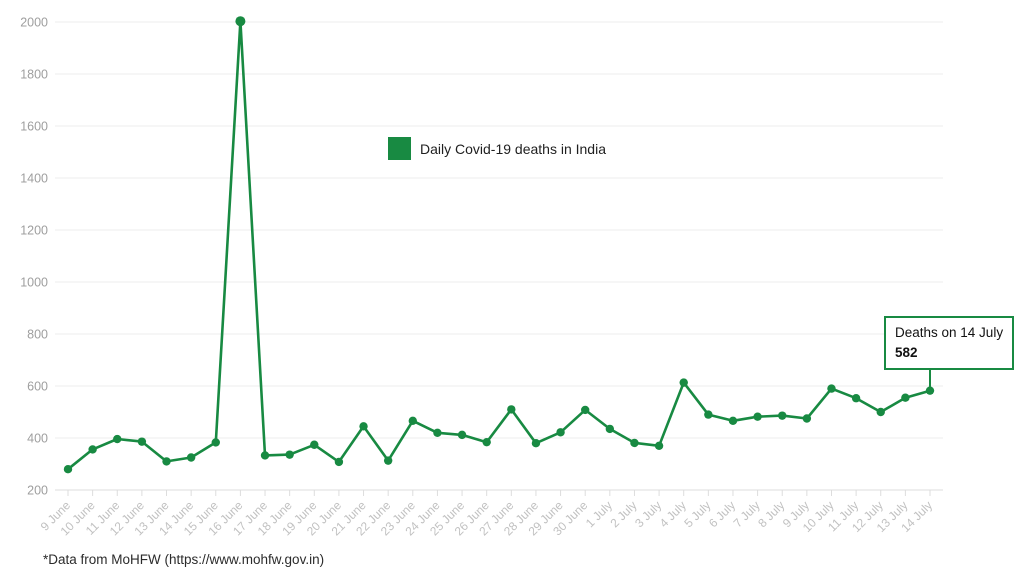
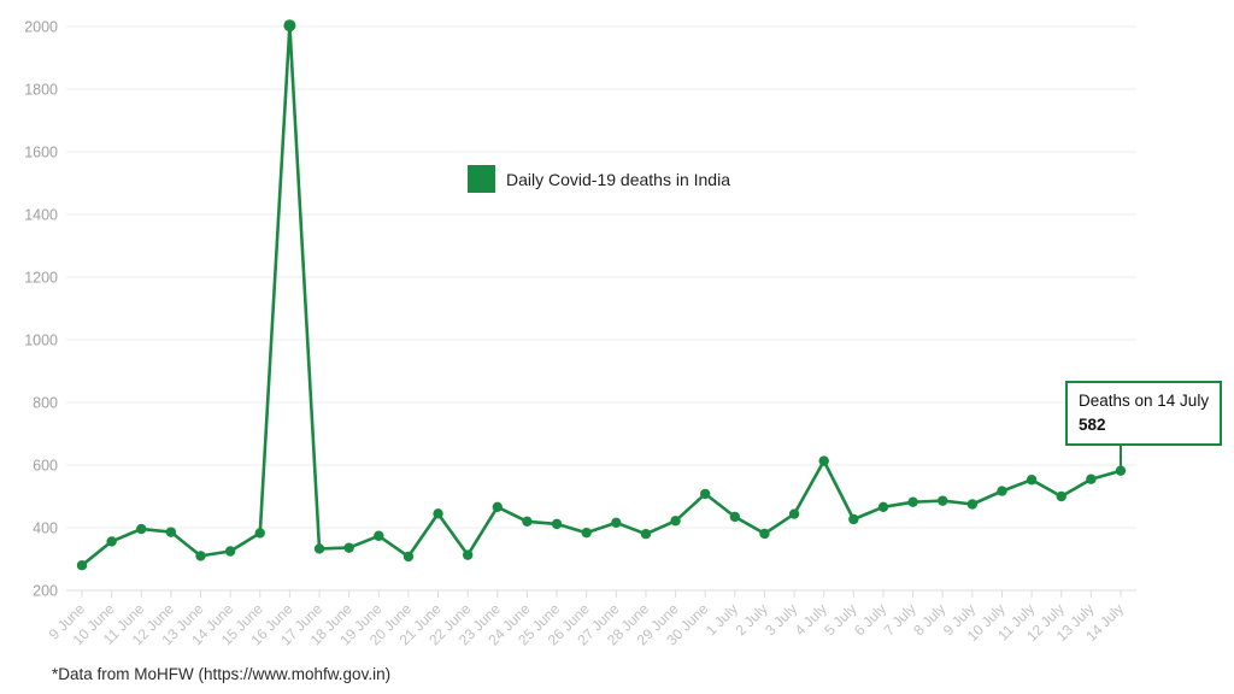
27 June: 510 -> 420
3 July: 370 -> 440
5 July: 490 -> 430
10 July: 590 -> 520
